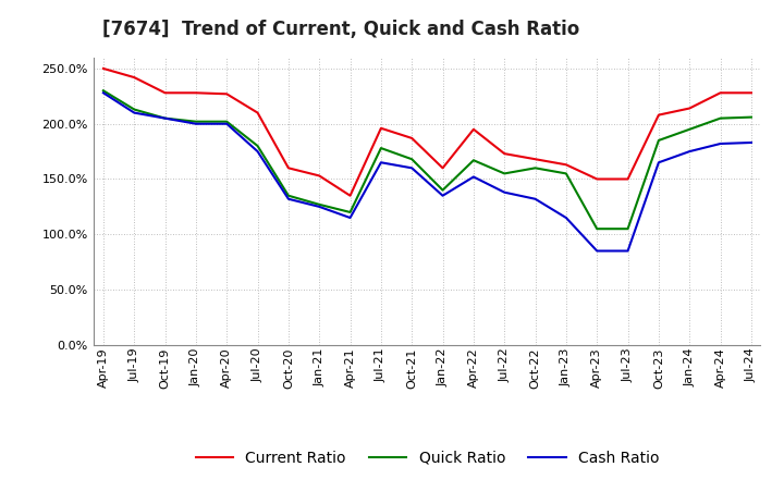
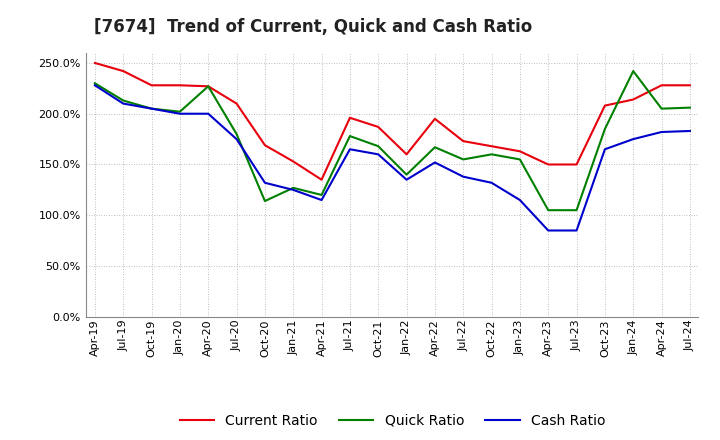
Quick Ratio/Apr-20: 202% -> 227%
Current Ratio/Oct-20: 160% -> 169%
Quick Ratio/Oct-20: 135% -> 114%
Quick Ratio/Jan-24: 195% -> 242%
